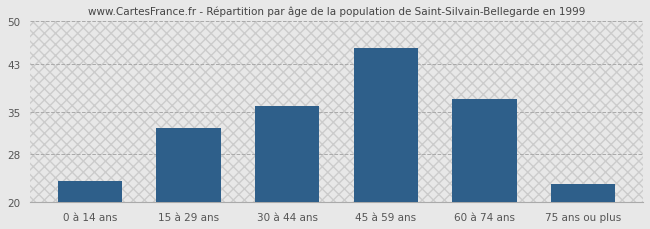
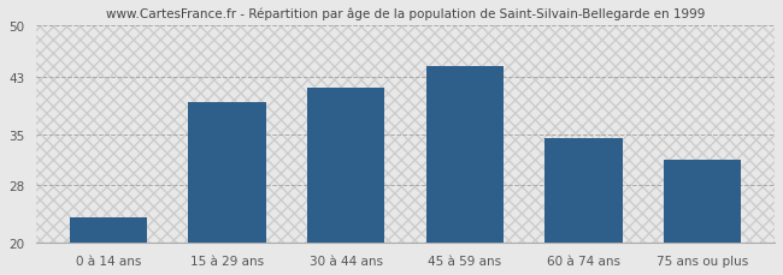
15 à 29 ans: 32.4 -> 39.5
30 à 44 ans: 36.0 -> 41.5
45 à 59 ans: 45.6 -> 44.5
60 à 74 ans: 37.2 -> 34.5
75 ans ou plus: 23.0 -> 31.5
